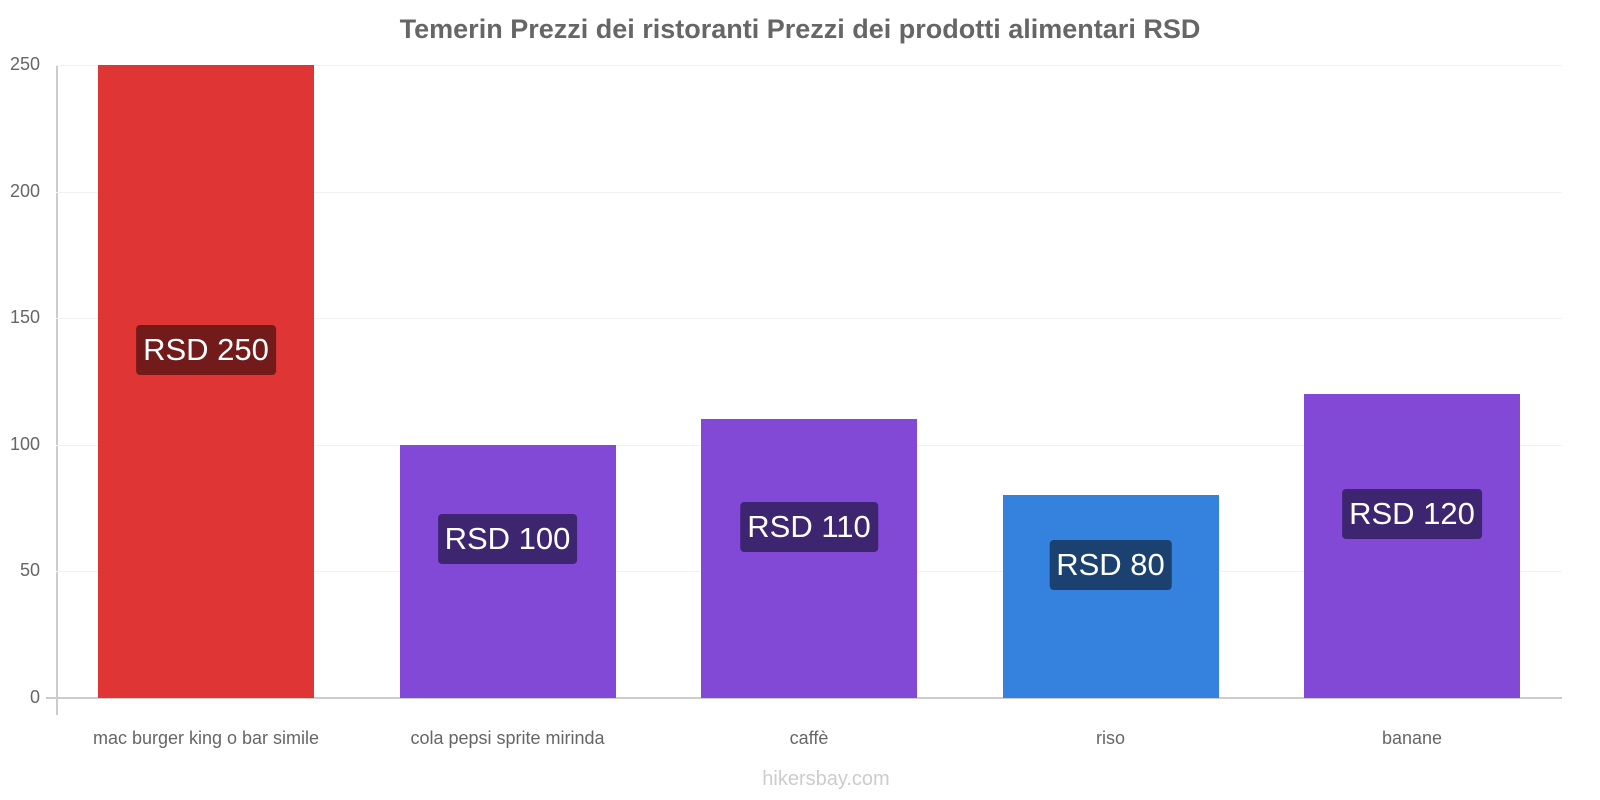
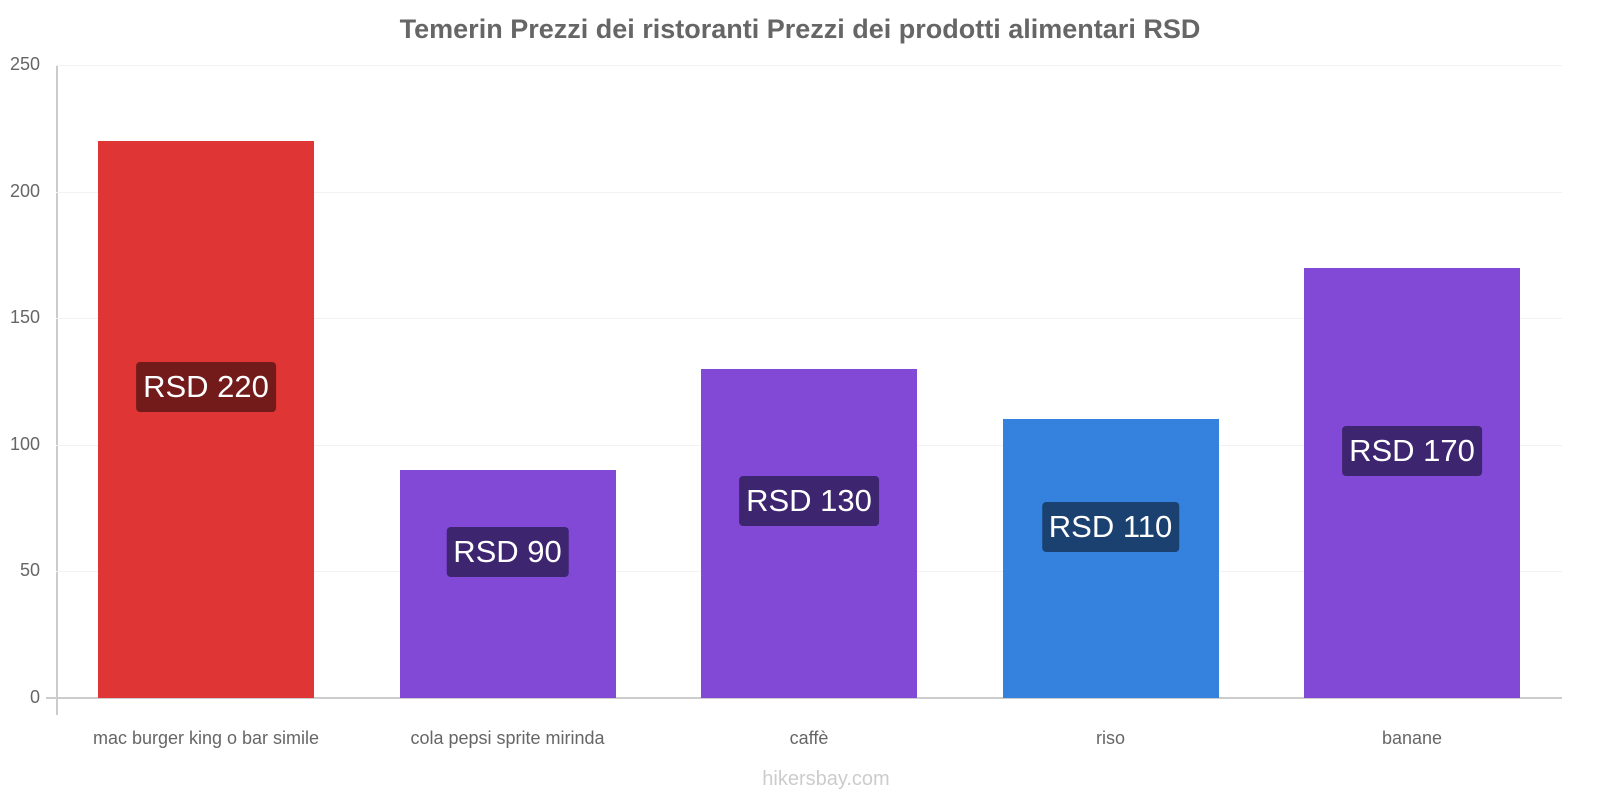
mac burger king o bar simile: 250 -> 220
cola pepsi sprite mirinda: 100 -> 90
caffè: 110 -> 130
riso: 80 -> 110
banane: 120 -> 170
